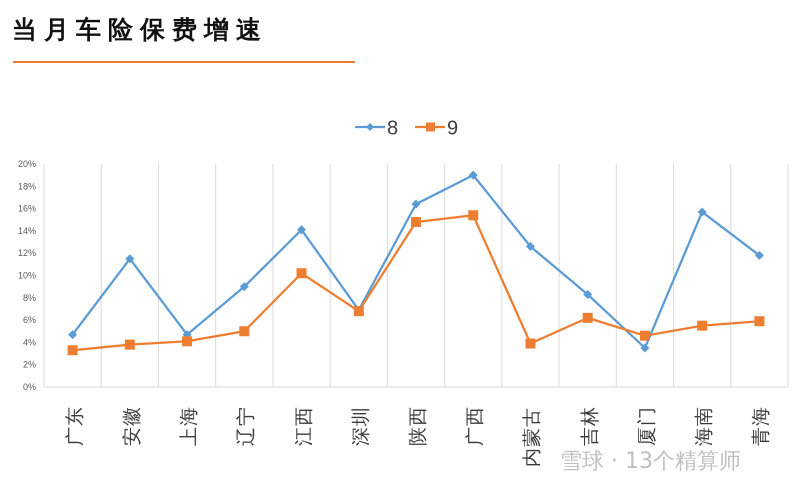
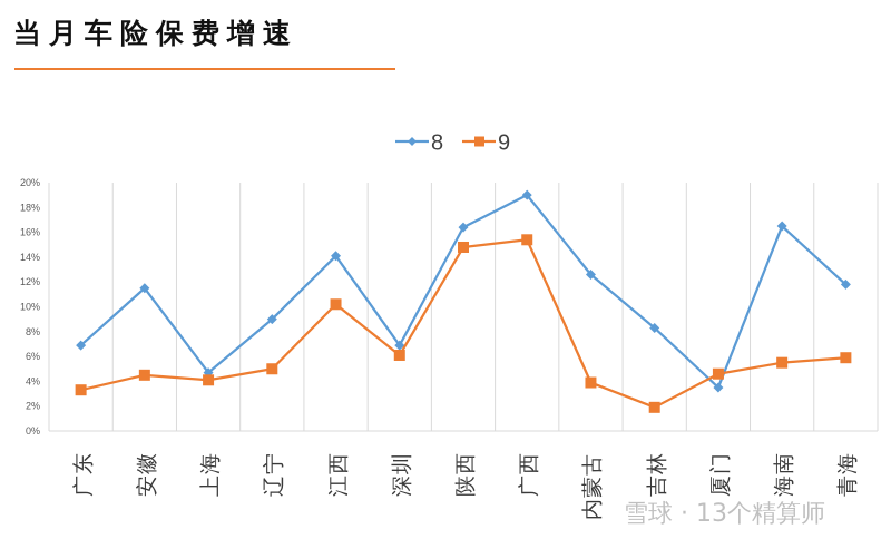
8/广东: 4.7% -> 6.9%
9/安徽: 3.8% -> 4.5%
9/深圳: 6.8% -> 6.1%
9/吉林: 6.2% -> 1.9%
8/海南: 15.7% -> 16.5%
